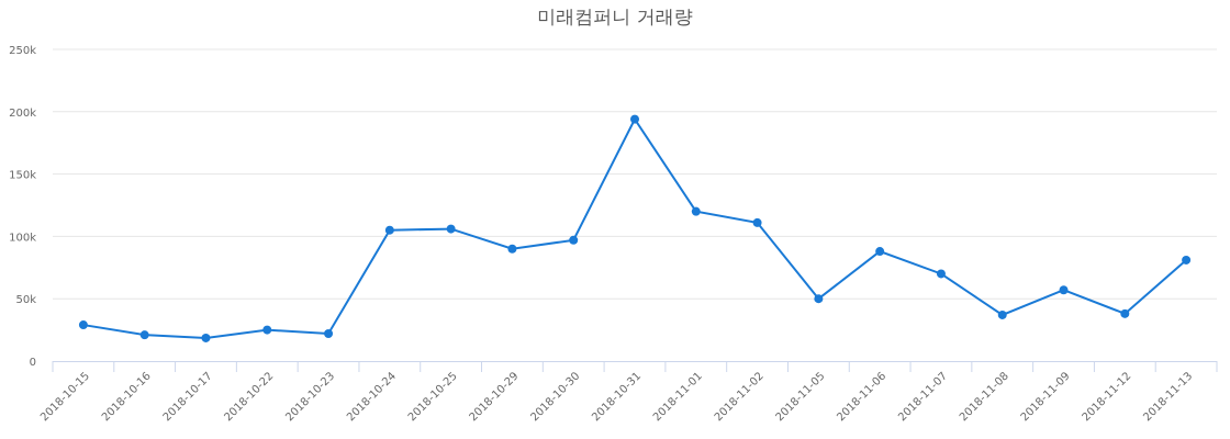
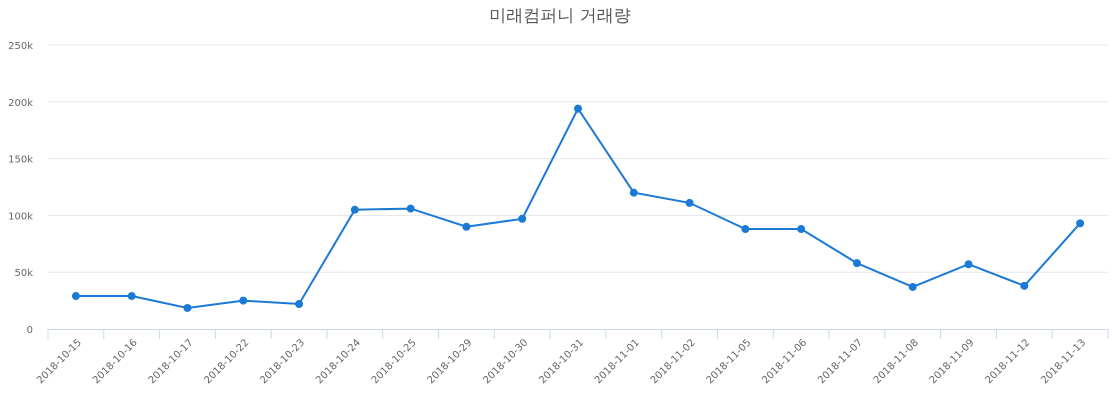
2018-10-16: 21k -> 29k
2018-11-05: 50k -> 88k
2018-11-07: 70k -> 58k
2018-11-13: 81k -> 93k
